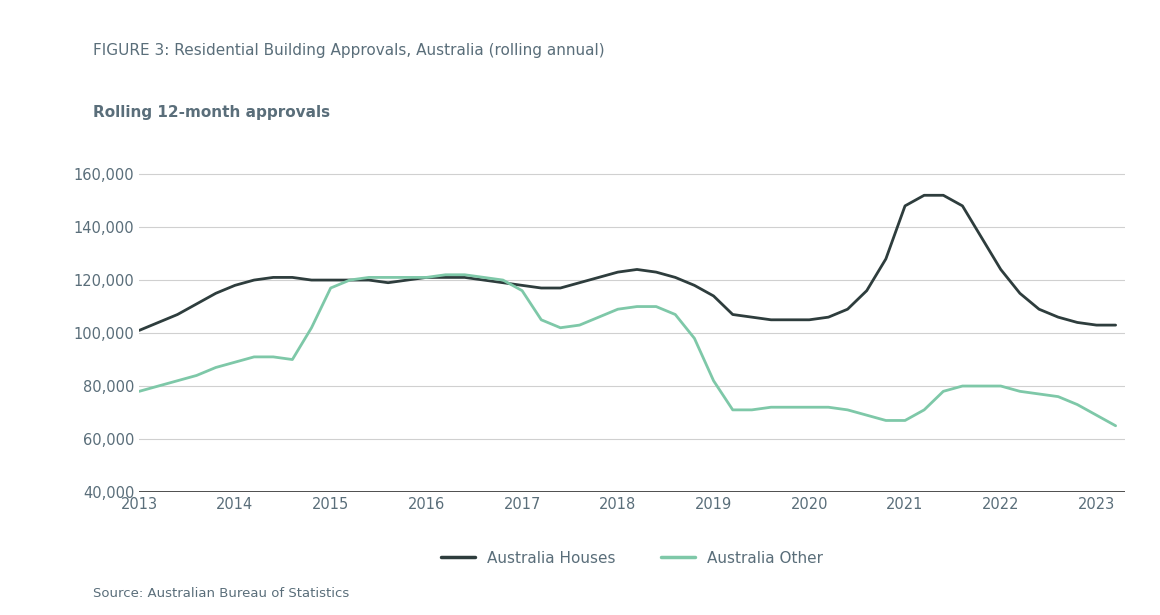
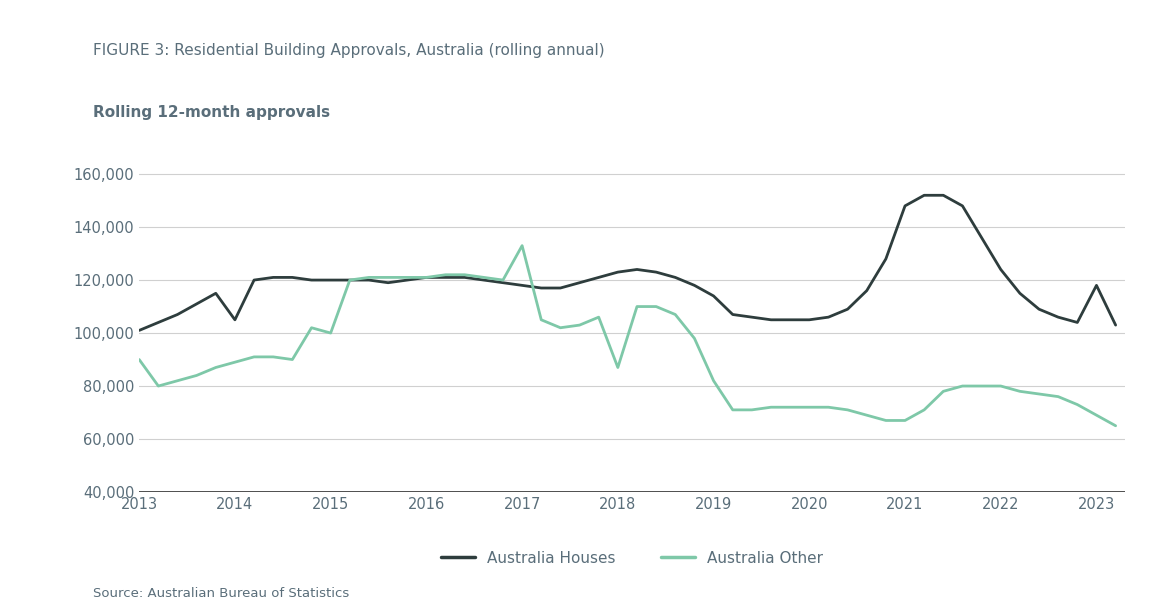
Australia Other/2013: 78,000 -> 90,000
Australia Houses/2014: 118,000 -> 105,000
Australia Other/2015: 117,000 -> 100,000
Australia Other/2017: 116,000 -> 133,000
Australia Other/2018: 109,000 -> 87,000
Australia Houses/2023: 103,000 -> 118,000
